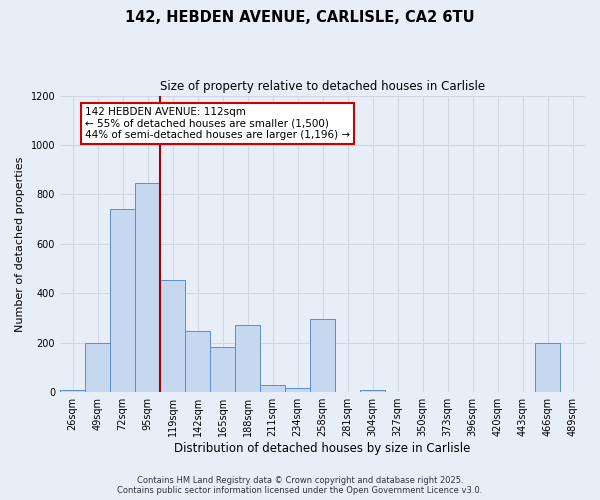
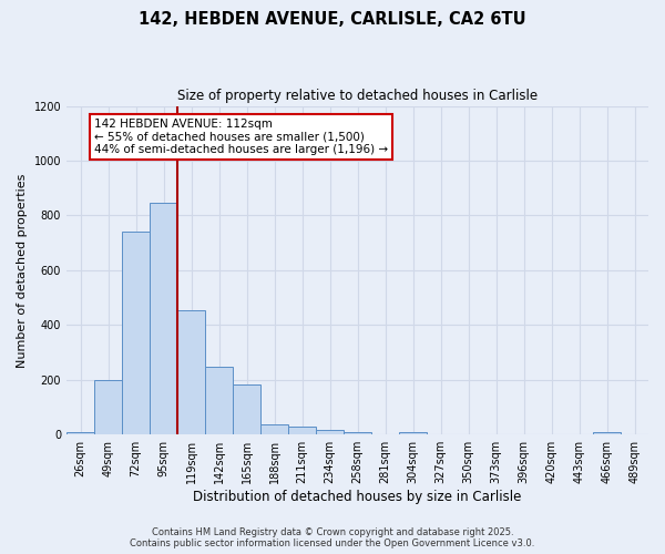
188sqm: 270 -> 38
258sqm: 295 -> 10
466sqm: 200 -> 8
